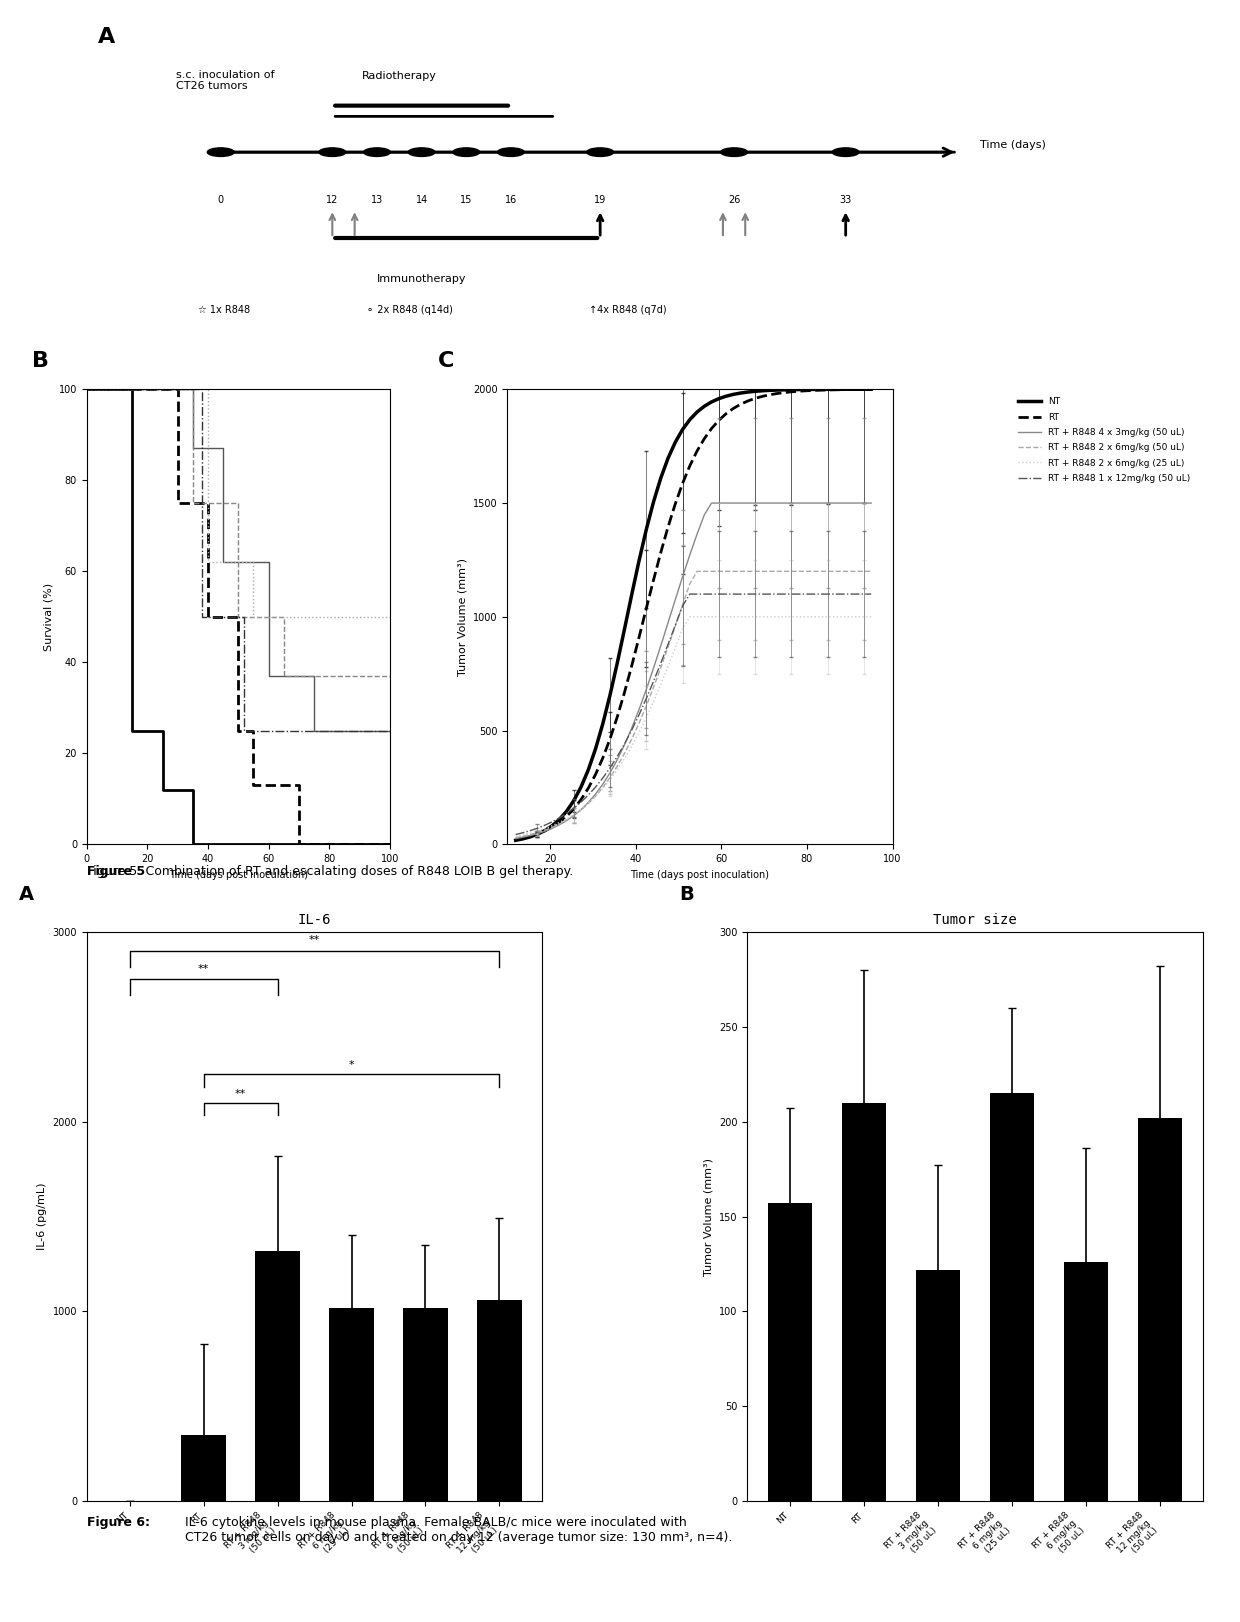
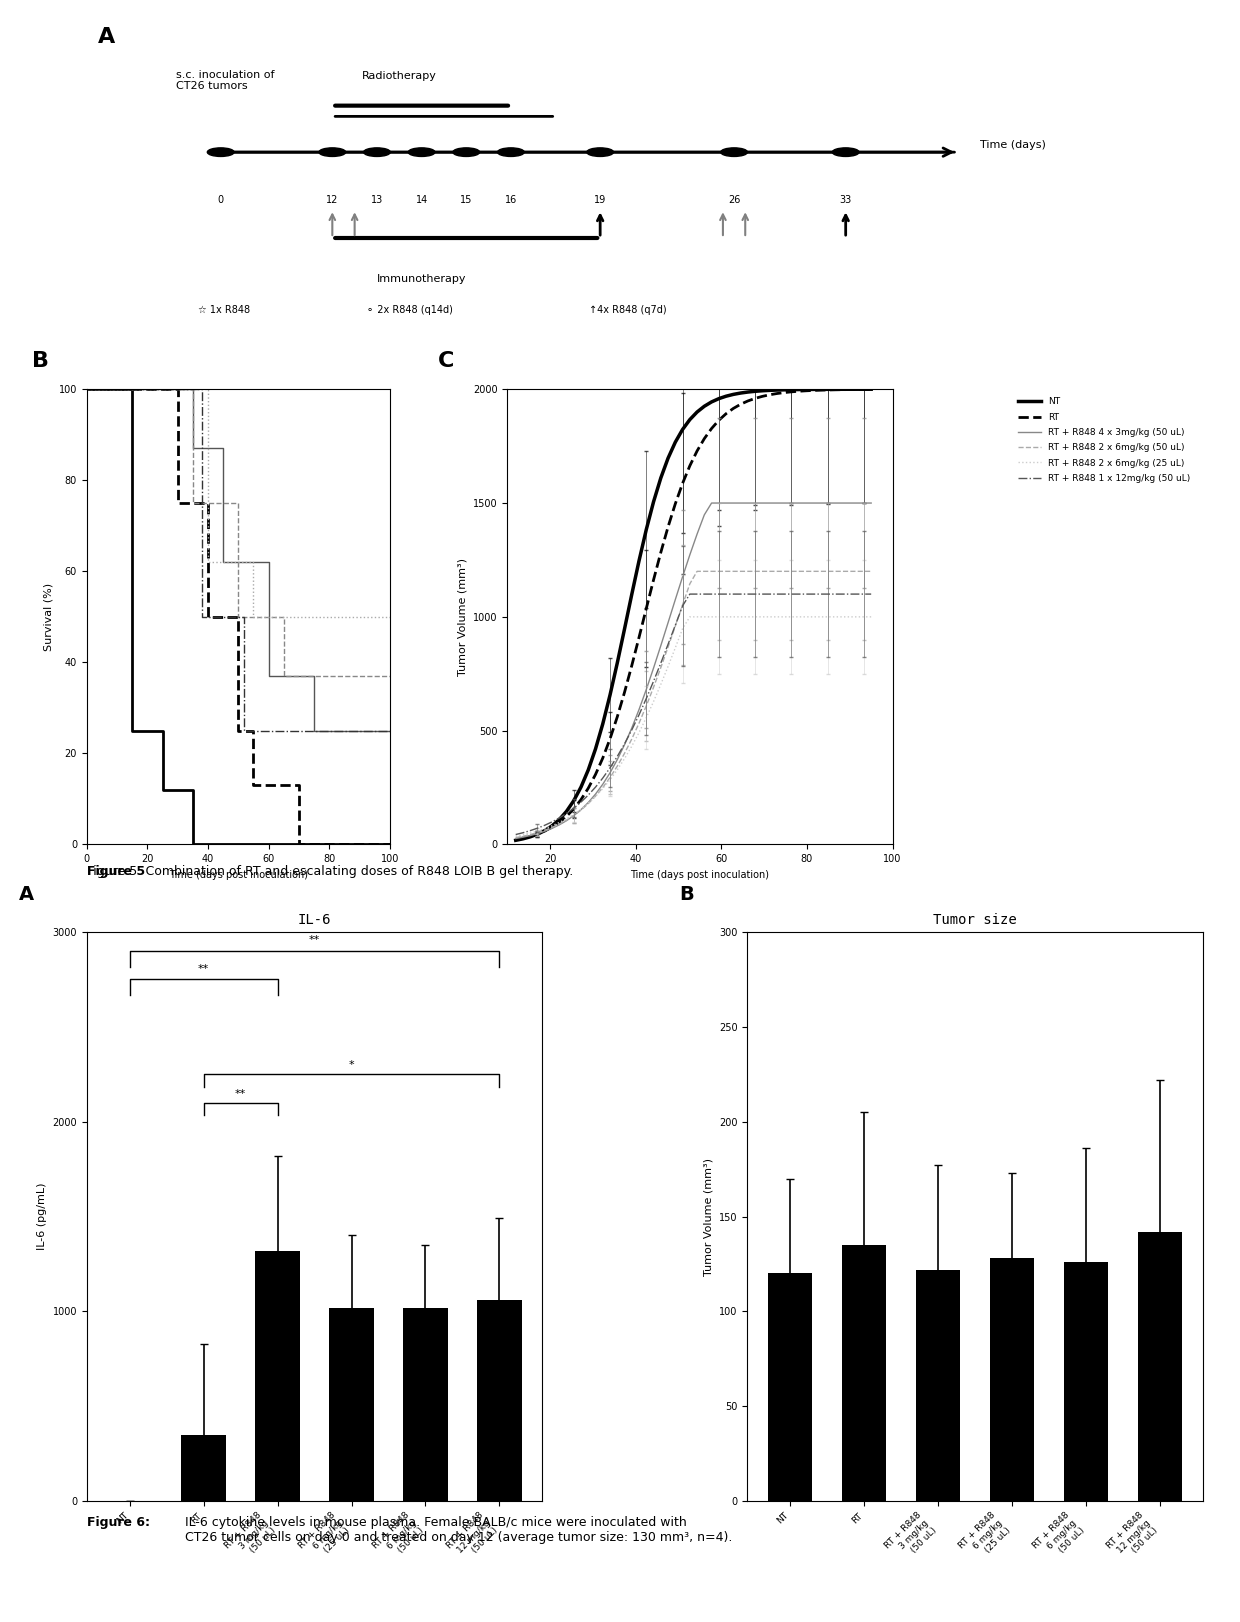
Tumor size/NT: 157 -> 120
Tumor size/RT: 210 -> 135
Tumor size/RT + R848 6 mg/kg (25 uL): 215 -> 128
Tumor size/RT + R848 12 mg/kg (50 uL): 202 -> 142
